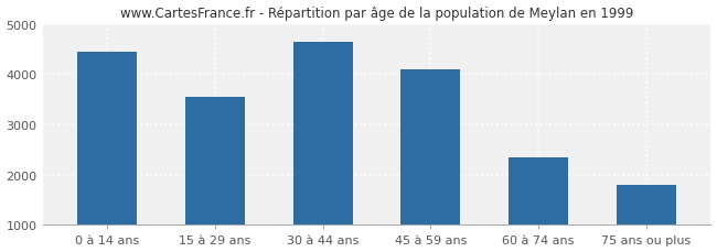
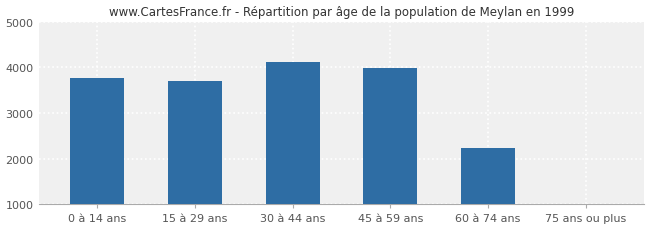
0 à 14 ans: 4450 -> 3760
15 à 29 ans: 3550 -> 3700
30 à 44 ans: 4650 -> 4110
45 à 59 ans: 4100 -> 3980
60 à 74 ans: 2350 -> 2230
75 ans ou plus: 1800 -> 1020
